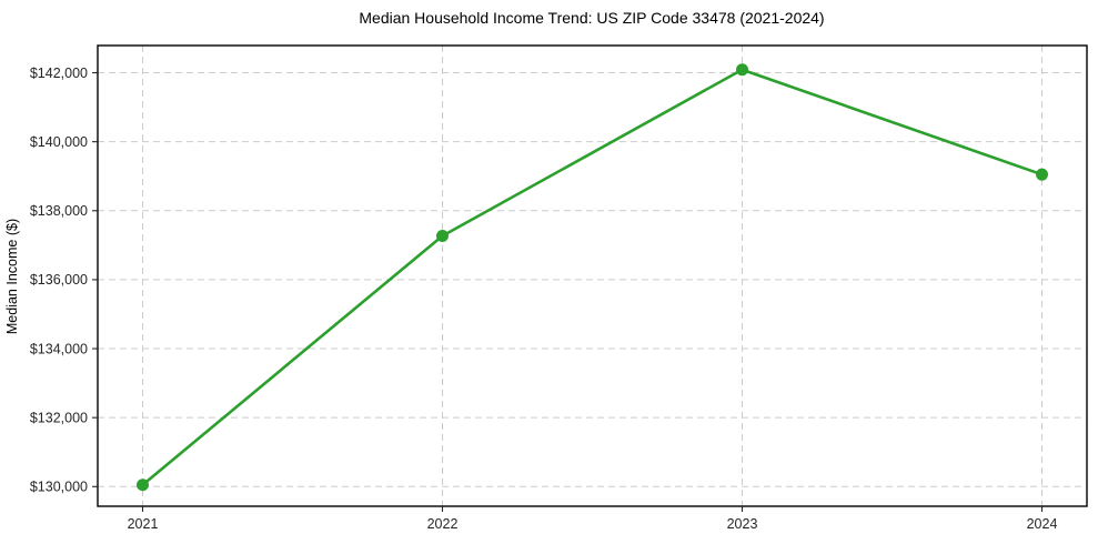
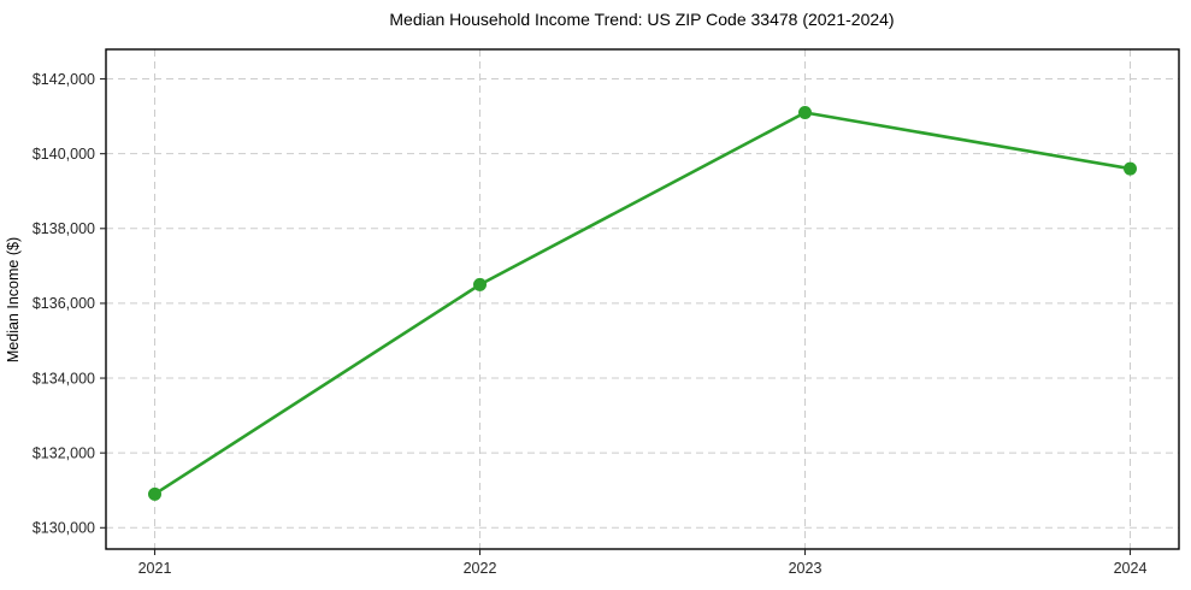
2021: $130000 -> $130900
2022: $137300 -> $136500
2023: $142100 -> $141100
2024: $139000 -> $139600
